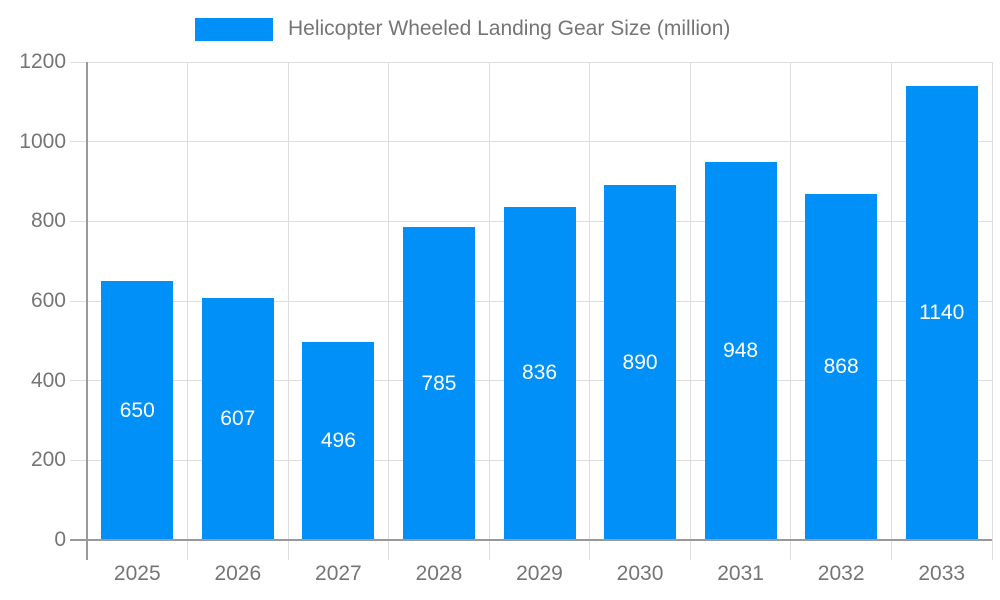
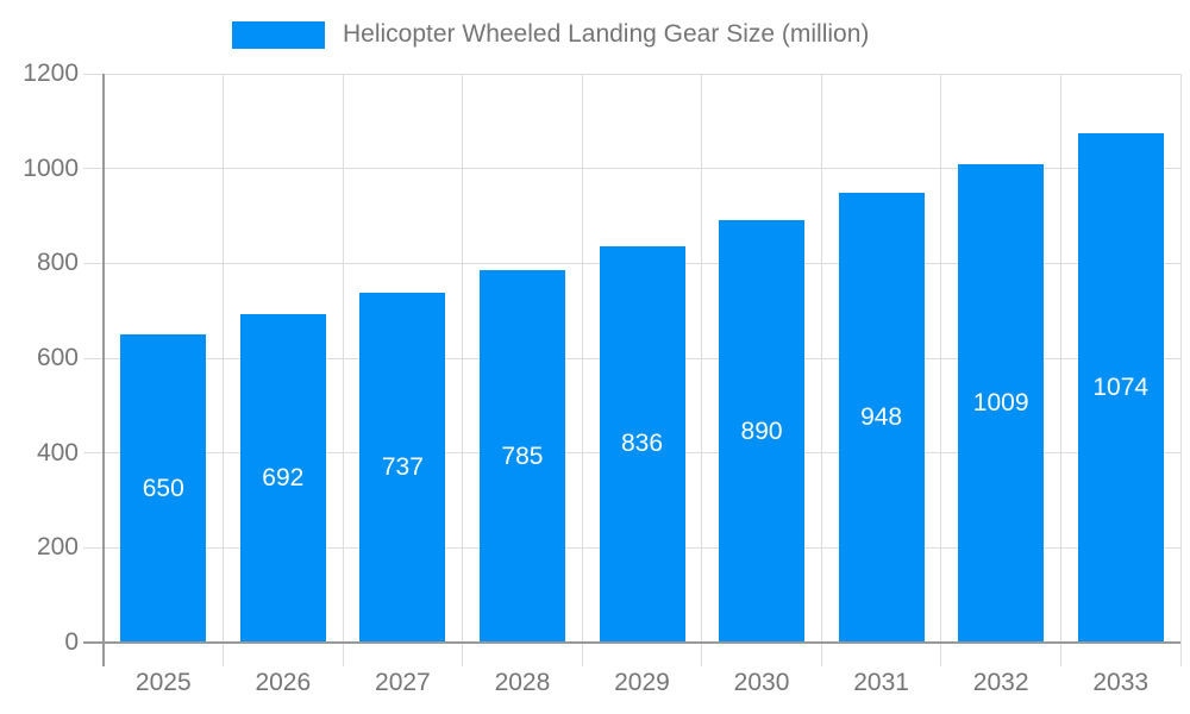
2026: 607 -> 692
2027: 496 -> 737
2032: 868 -> 1009
2033: 1140 -> 1074
